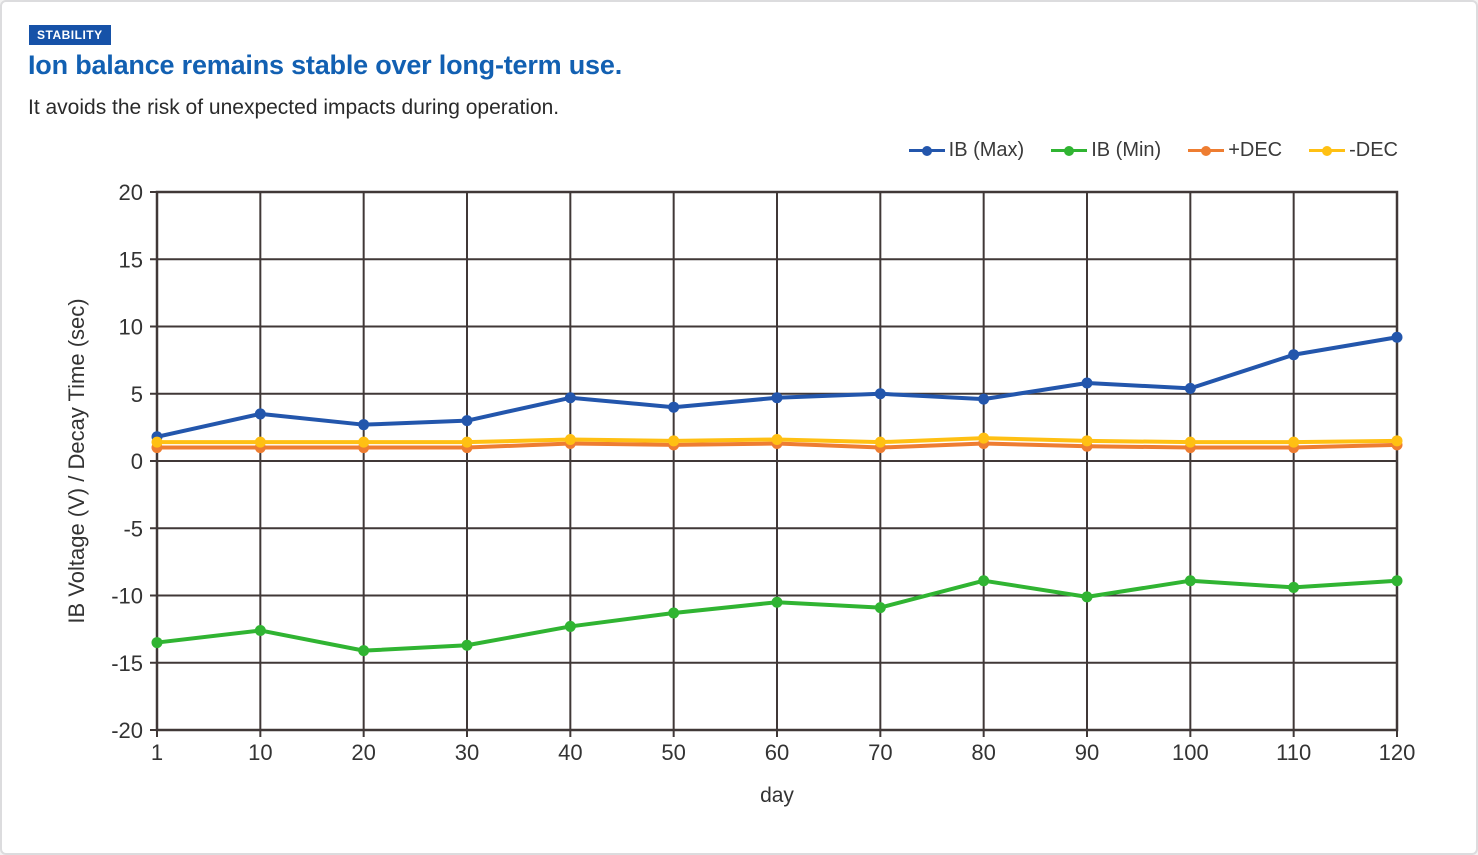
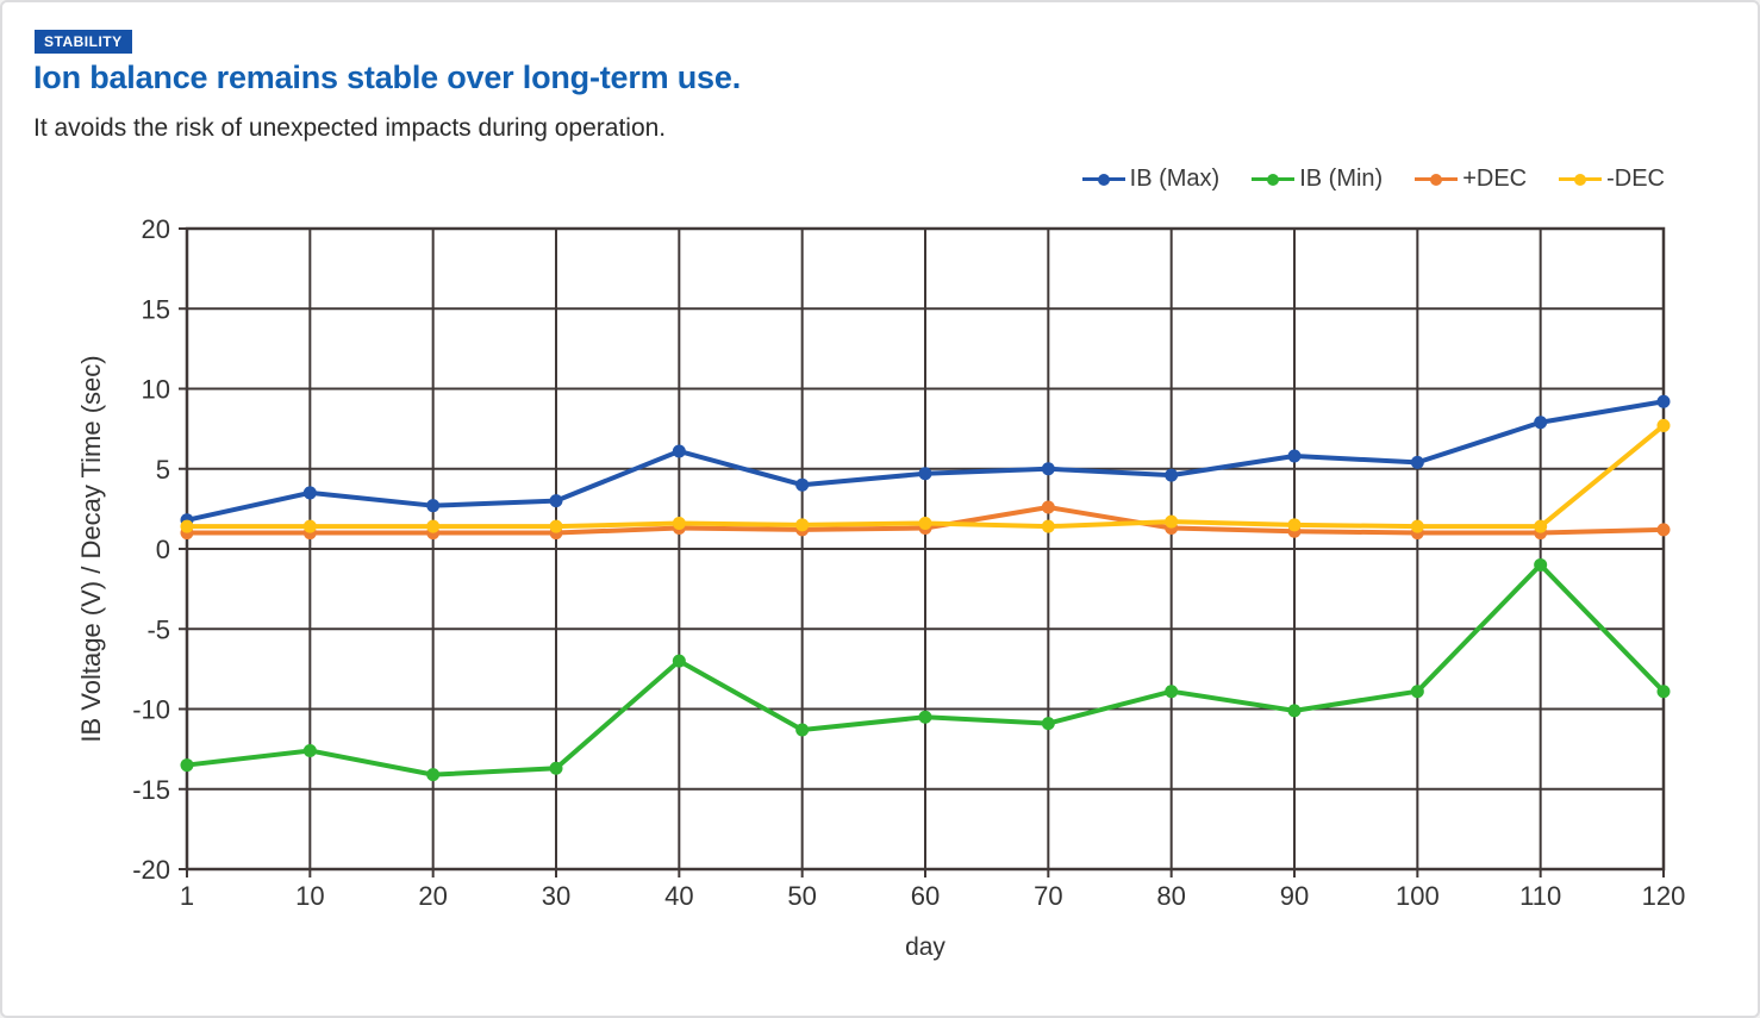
IB (Max)/40: 4.7 -> 6.1
IB (Min)/40: -12.3 -> -7.0
+DEC/70: 1.0 -> 2.6
IB (Min)/110: -9.4 -> -1.0
-DEC/120: 1.5 -> 7.7
